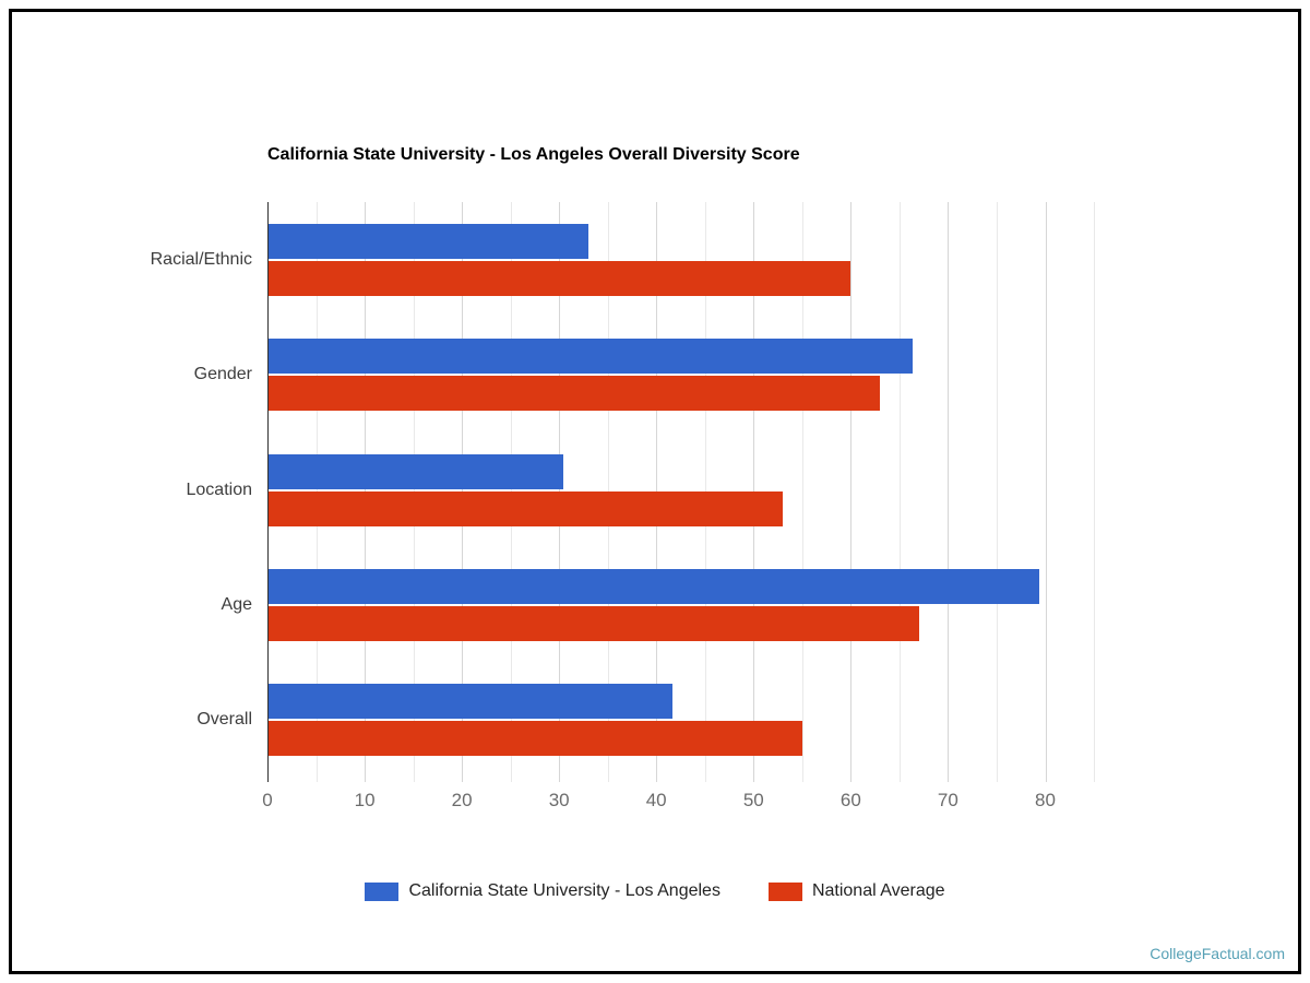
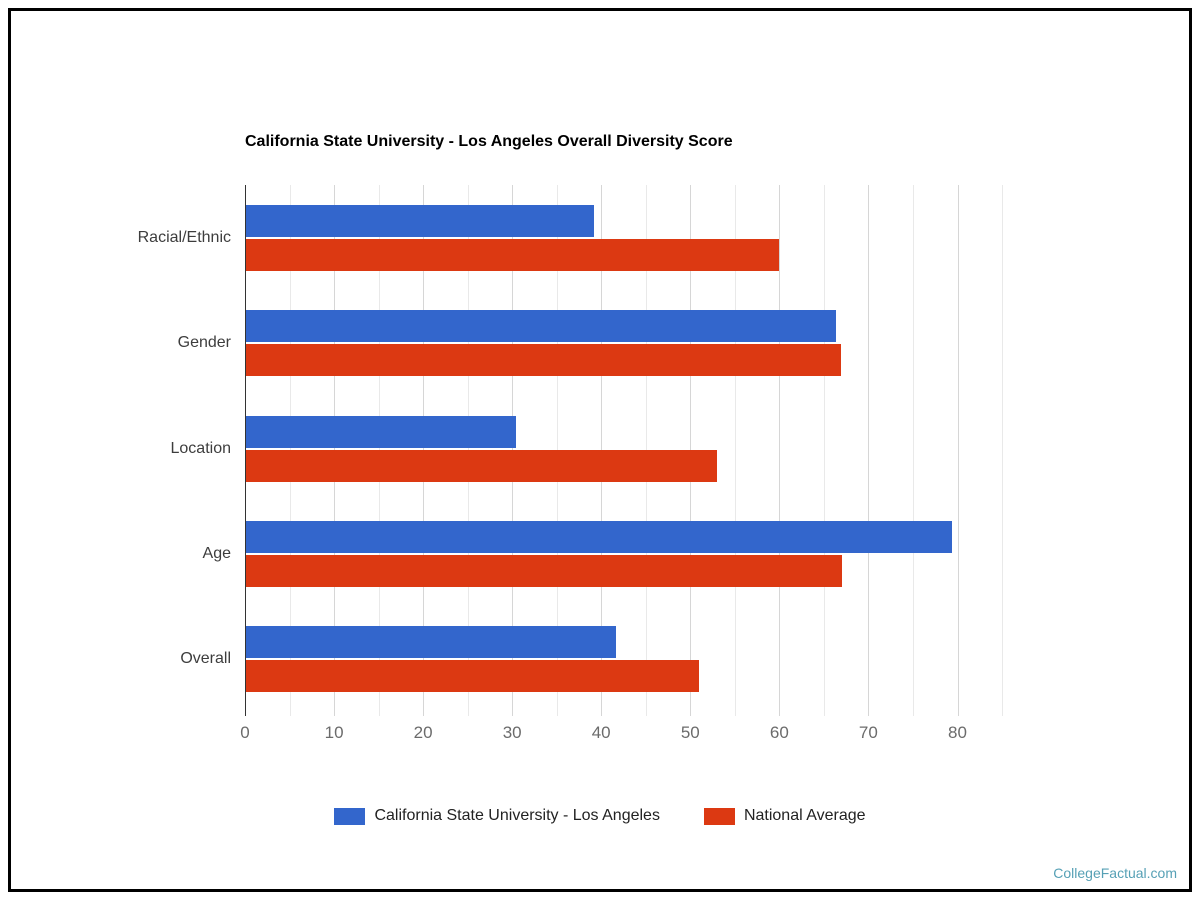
California State University - Los Angeles/Racial/Ethnic: 33 -> 39
National Average/Gender: 63 -> 67
National Average/Overall: 55 -> 51
